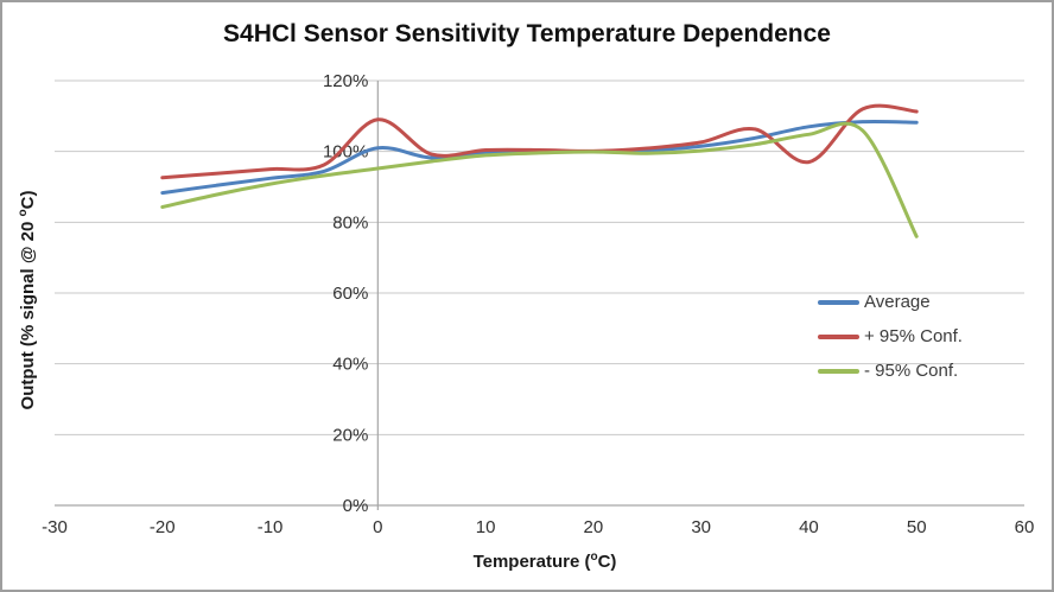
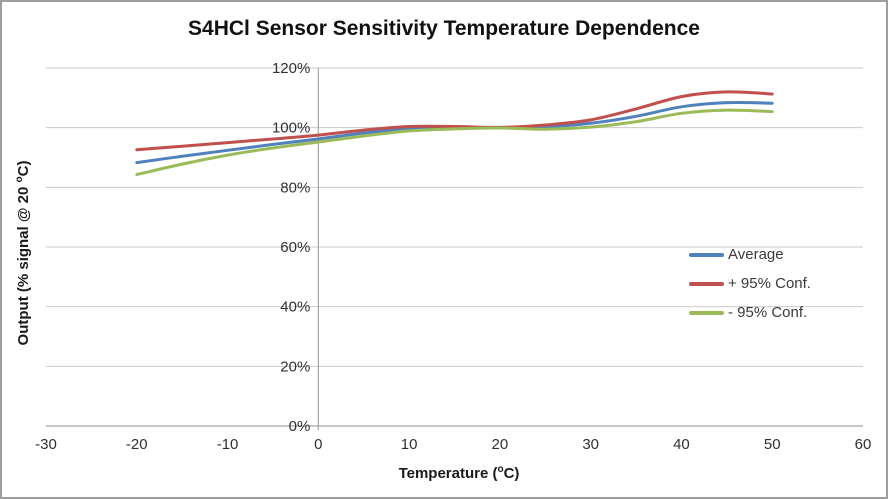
Average/0: 101% -> 96%
+ 95% Conf./0: 109% -> 98%
+ 95% Conf./40: 97% -> 110%
- 95% Conf./50: 76% -> 105%
